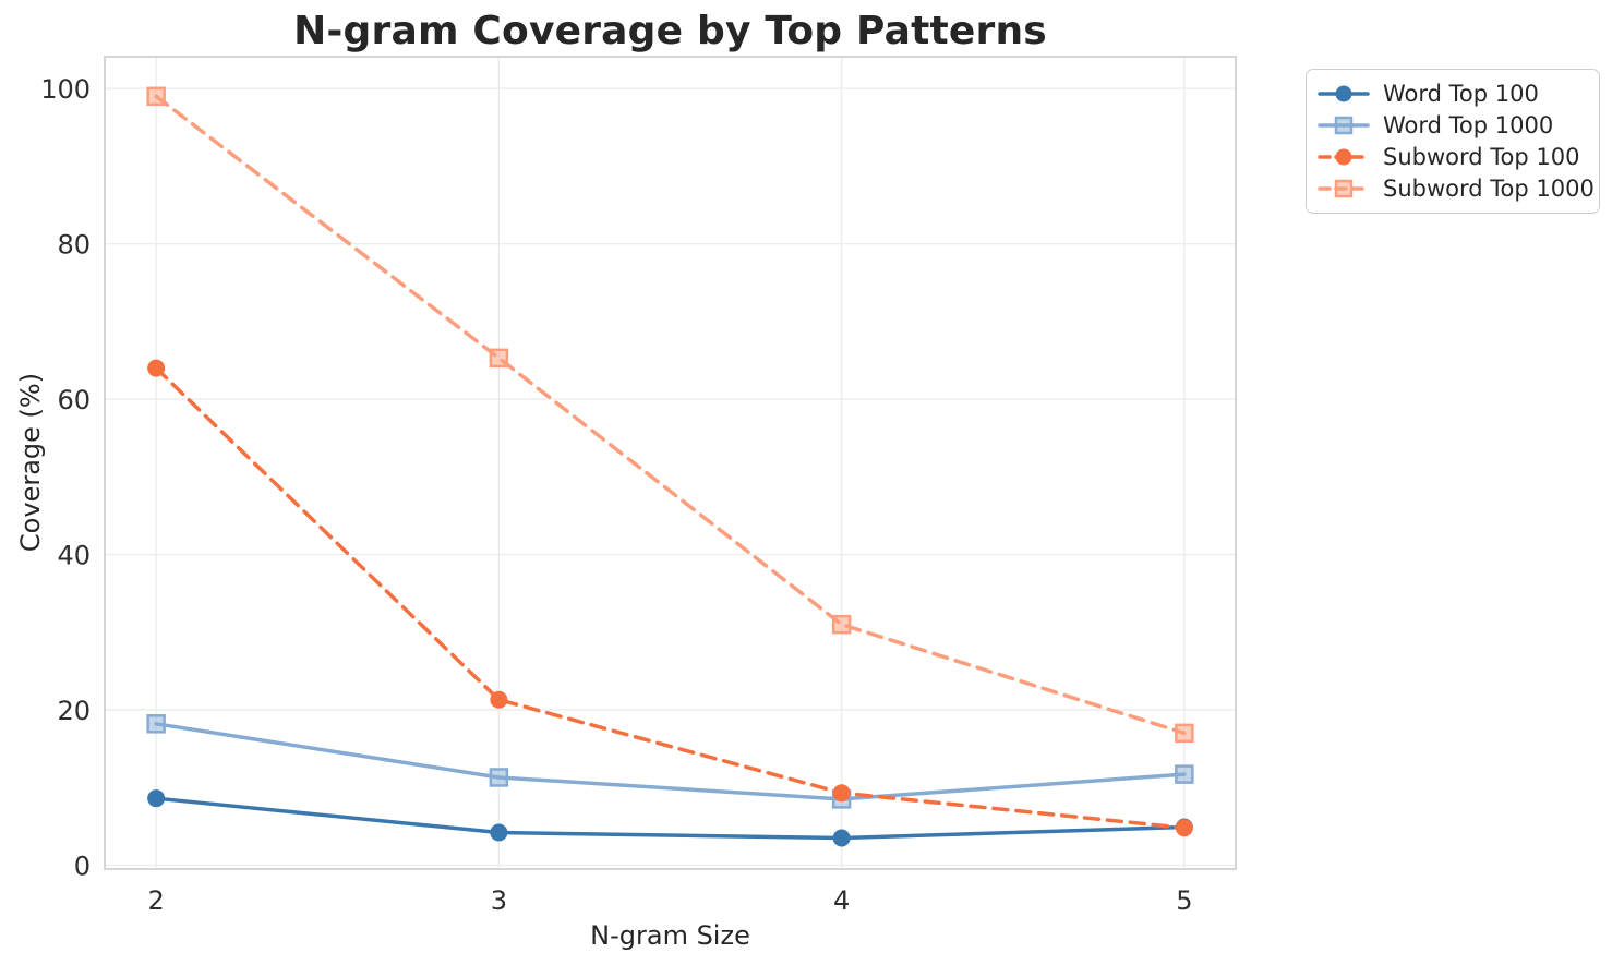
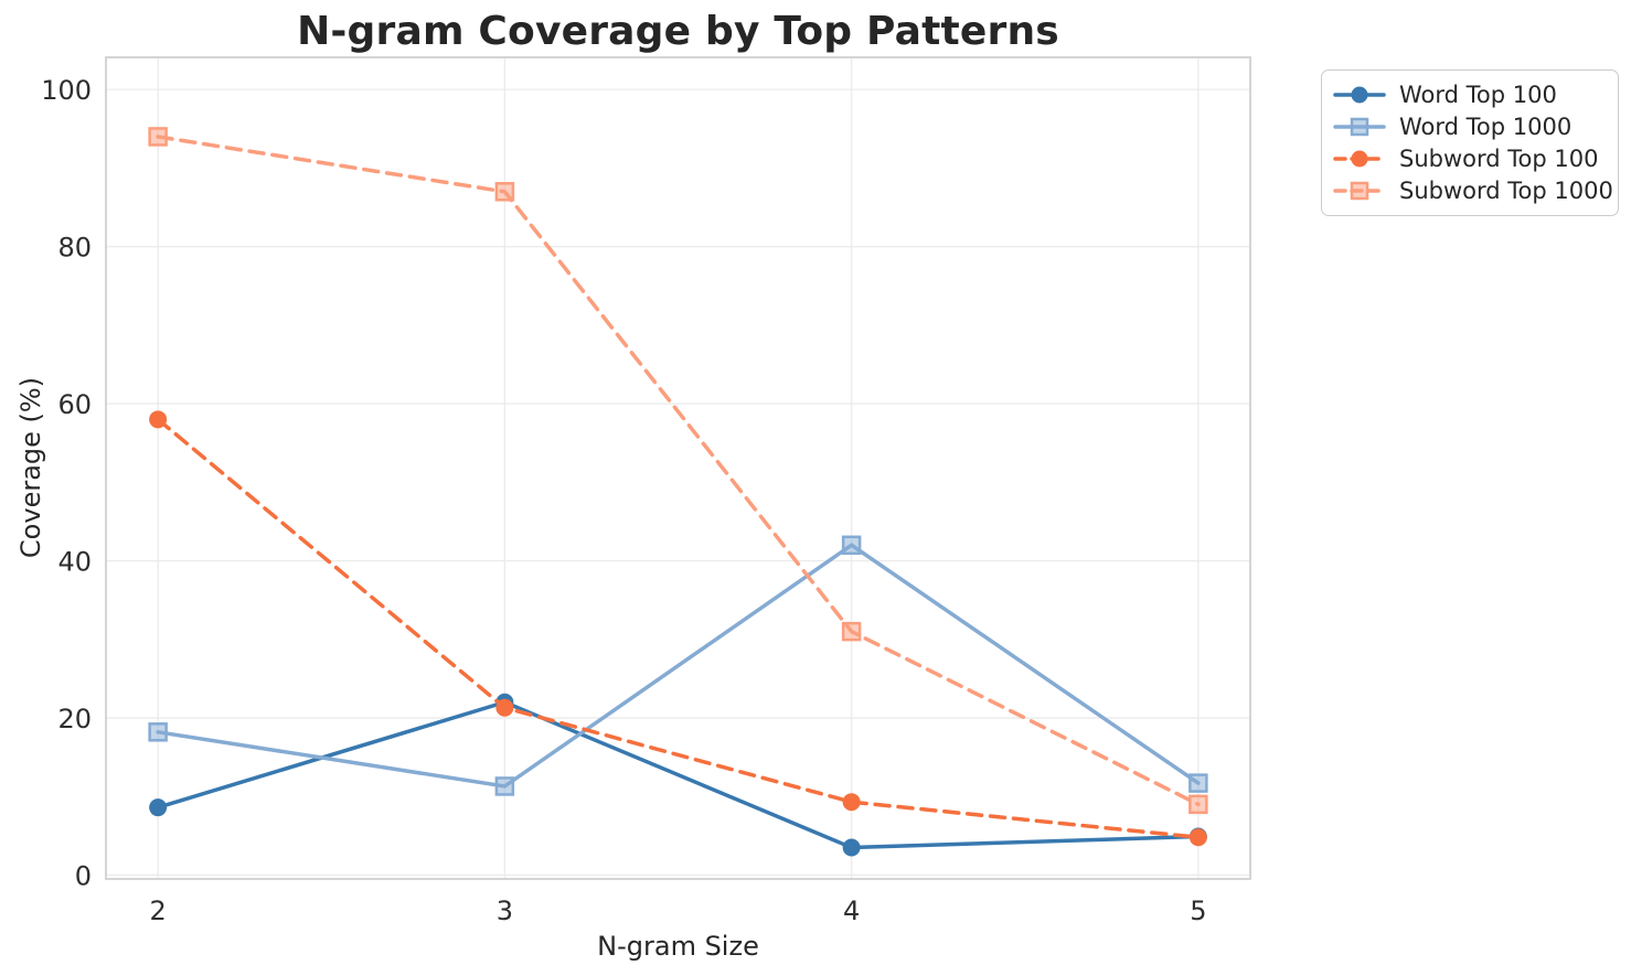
Subword Top 100/2: 64 -> 58
Subword Top 1000/2: 99 -> 94
Word Top 100/3: 4 -> 22
Subword Top 1000/3: 65 -> 87
Word Top 1000/4: 8 -> 42
Subword Top 1000/5: 17 -> 9
